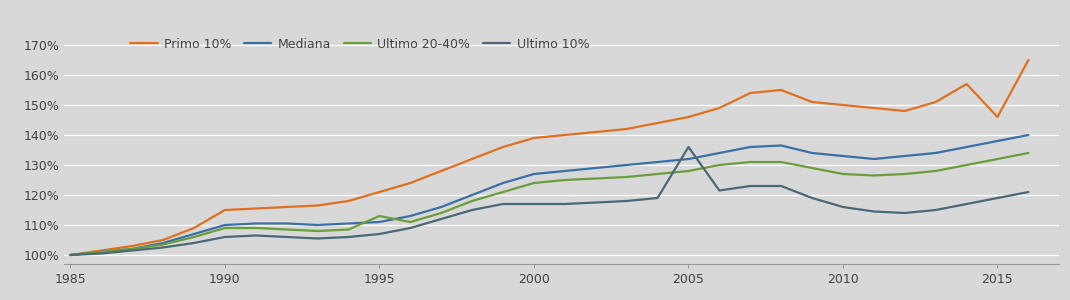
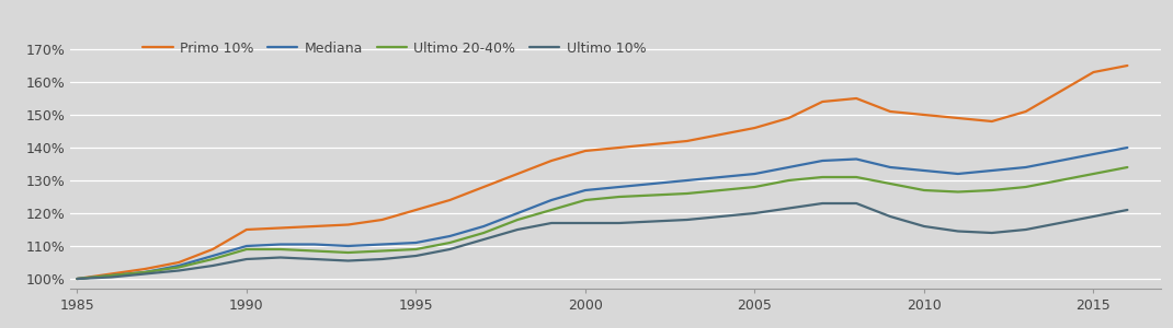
Ultimo 20-40%/1995: 113.0% -> 109.0%
Ultimo 10%/2005: 136.0% -> 120.0%
Primo 10%/2015: 146.0% -> 163.0%
